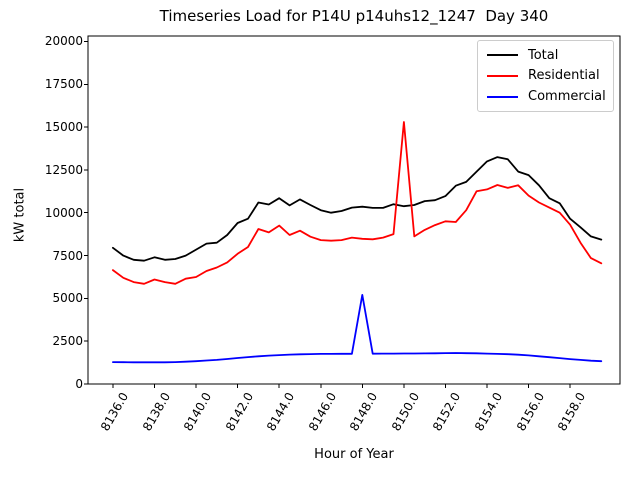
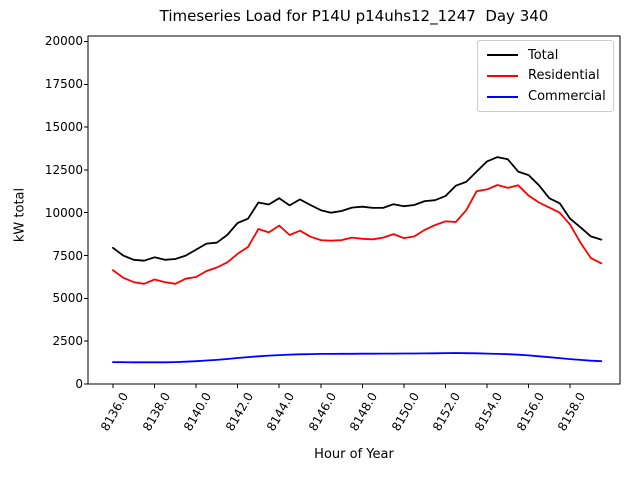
Commercial/8148.0: 5200 -> 1800
Residential/8150.0: 15300 -> 8500
